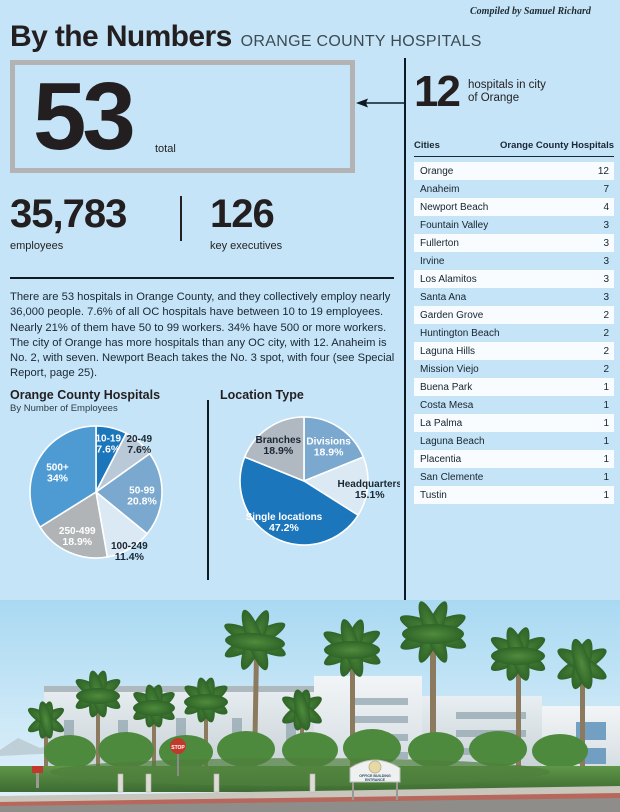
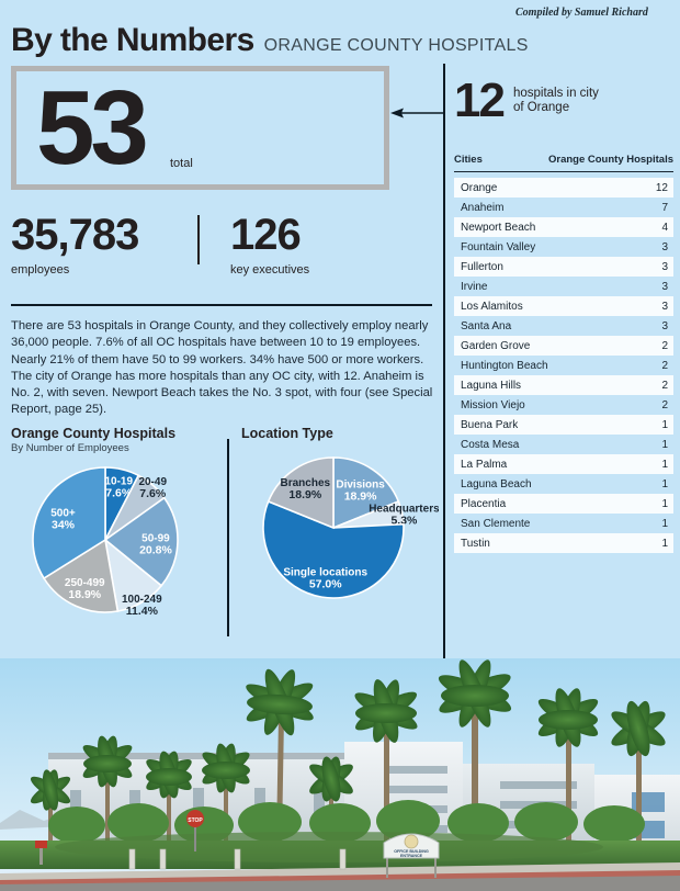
Location Type/Headquarters: 15.1% -> 5.3%
Location Type/Single locations: 47.2% -> 57.0%
